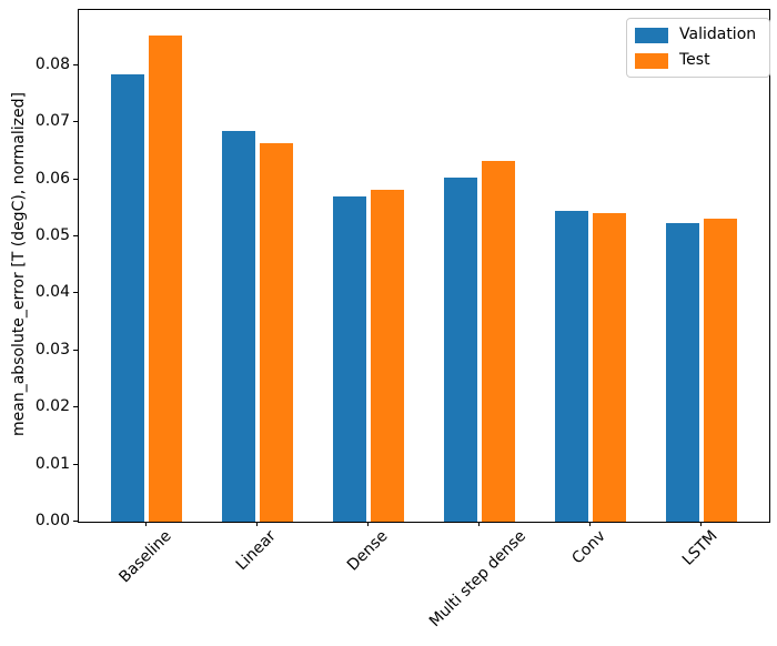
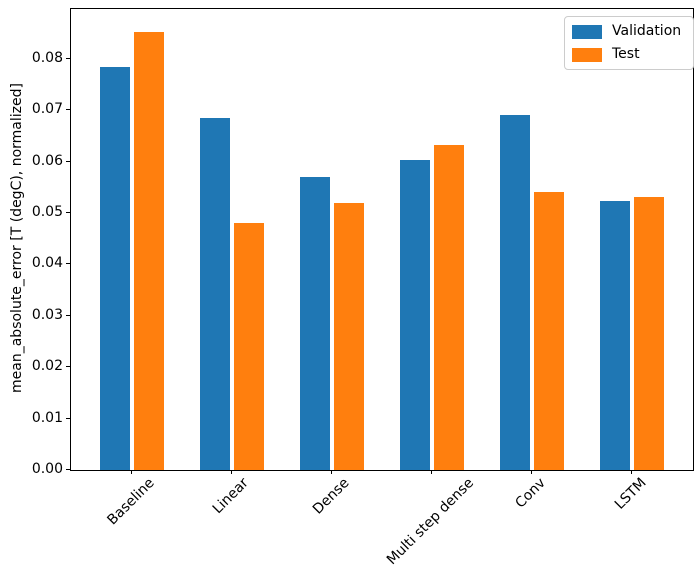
Test/Linear: 0.066 -> 0.048
Test/Dense: 0.058 -> 0.052
Validation/Conv: 0.054 -> 0.069
